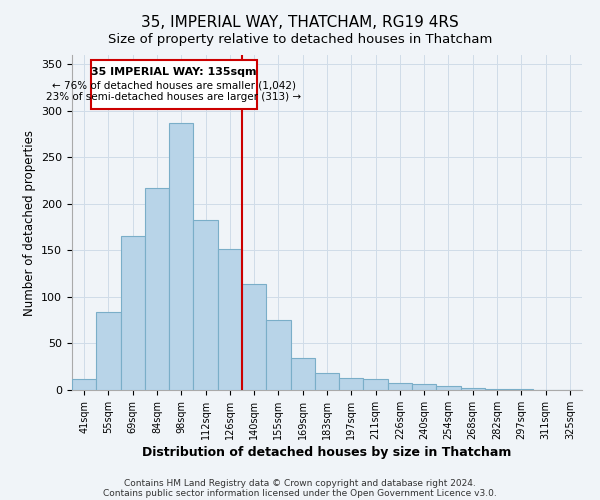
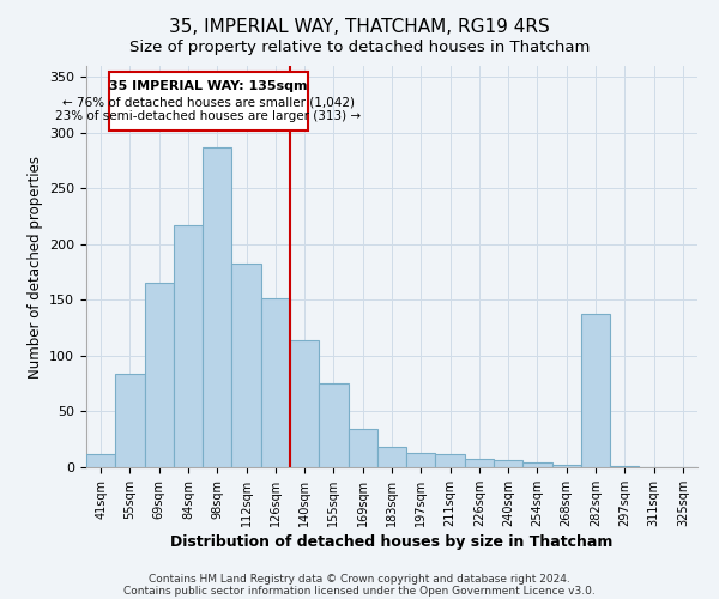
282sqm: 1 -> 138
